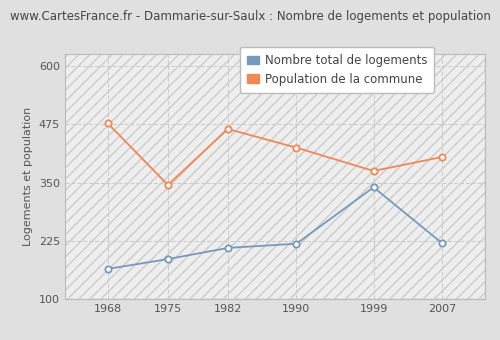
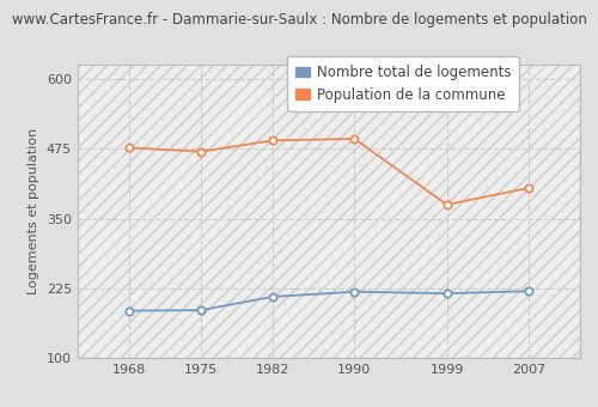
Nombre total de logements/1968: 165 -> 185
Population de la commune/1975: 345 -> 470
Population de la commune/1982: 465 -> 490
Population de la commune/1990: 425 -> 493
Nombre total de logements/1999: 340 -> 216
